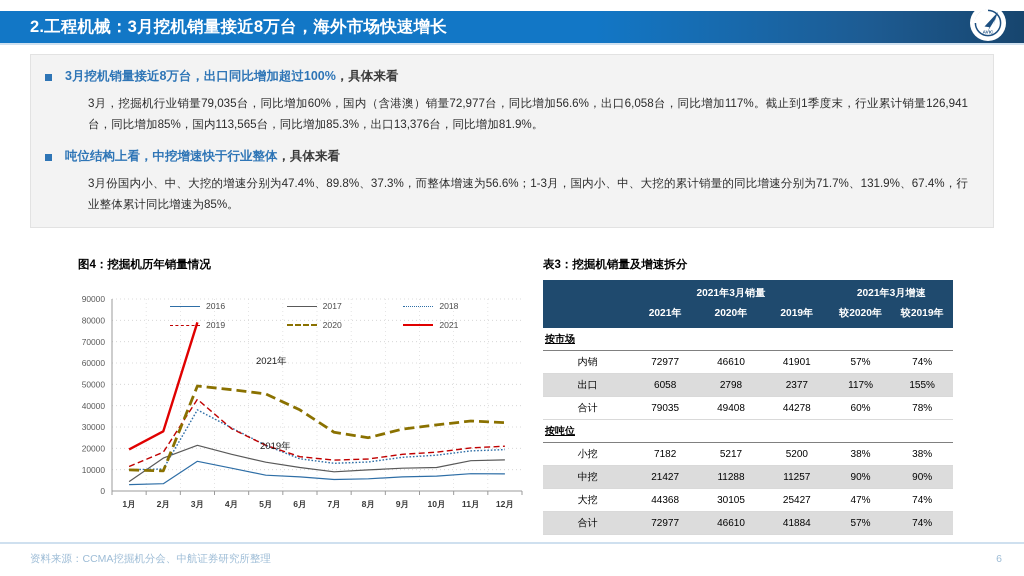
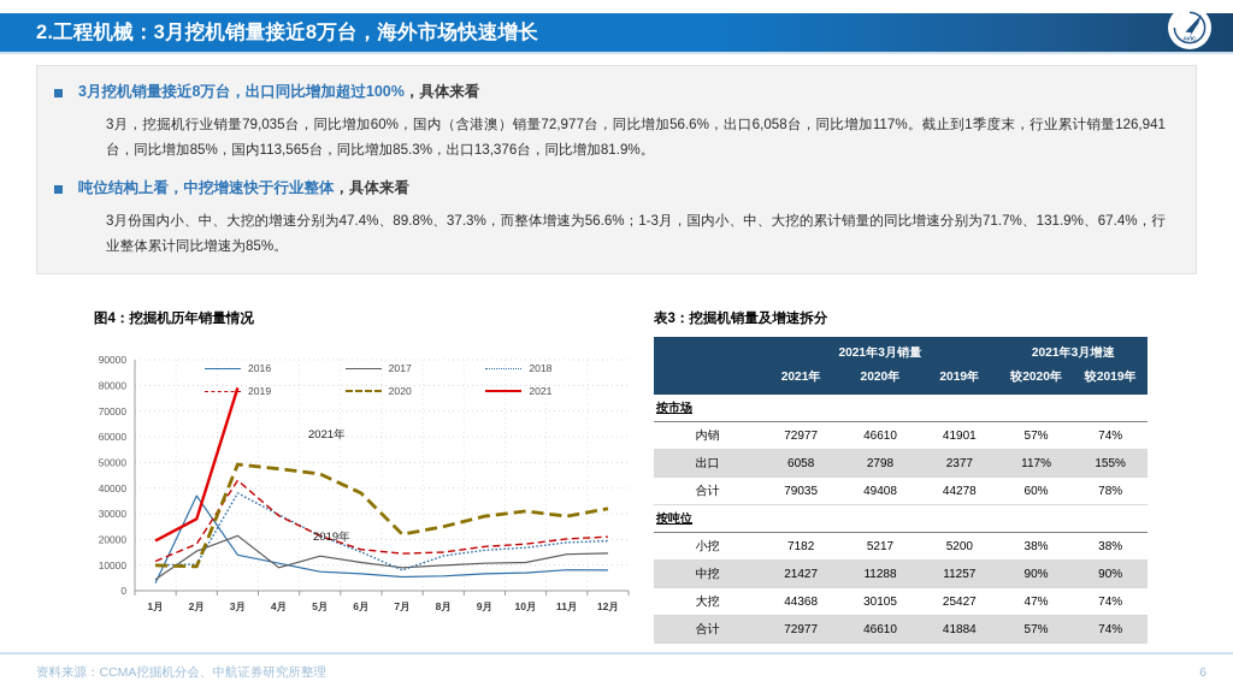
2016/2月: 3000 -> 37000
2017/4月: 17000 -> 9000
2018/7月: 13000 -> 8000
2020/7月: 28000 -> 22000
2020/11月: 33000 -> 29000
